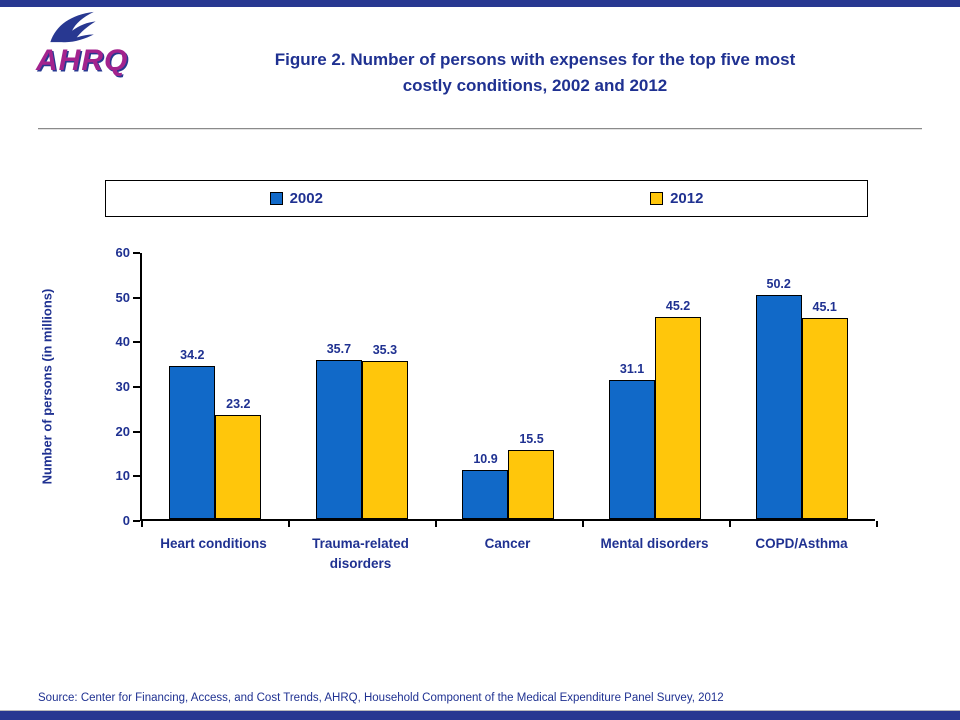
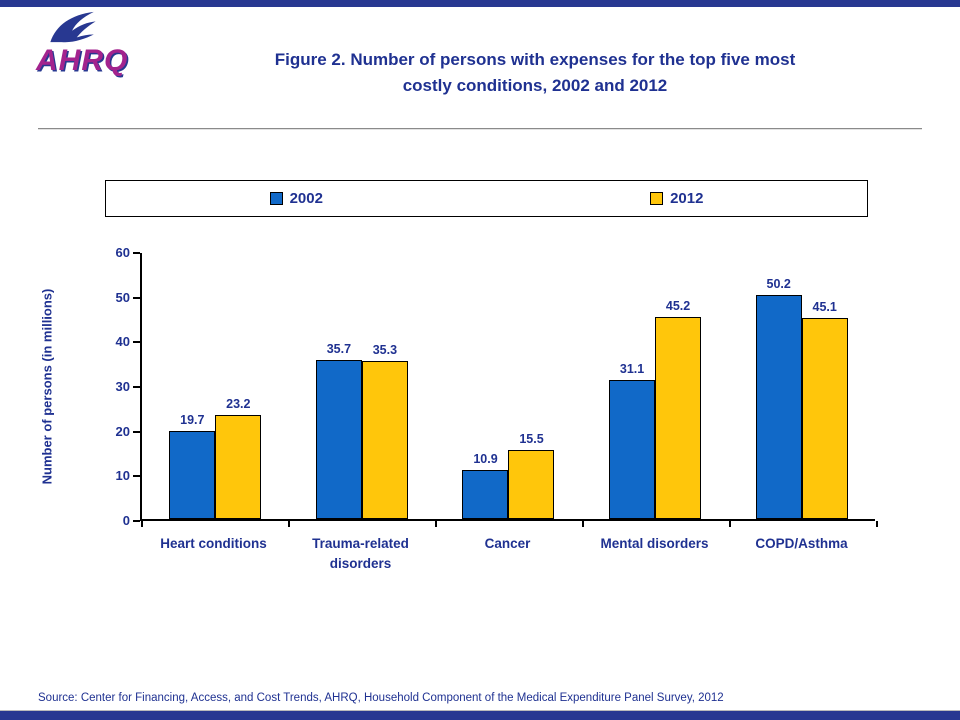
2002/Heart conditions: 34.2 -> 19.7
